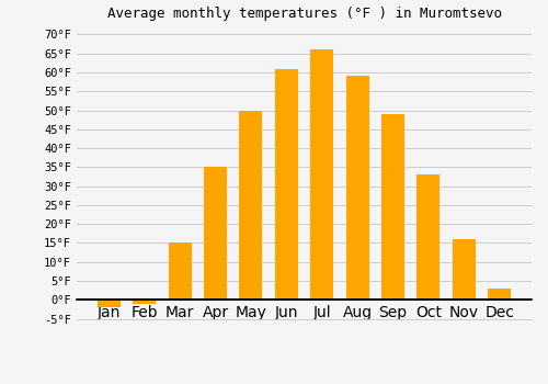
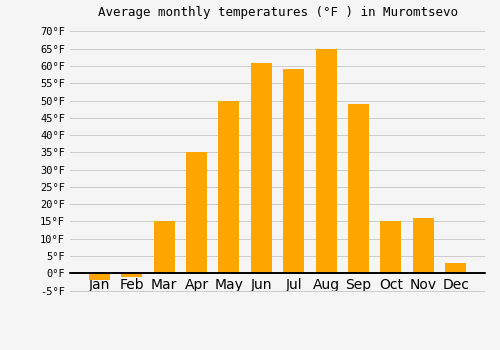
Jul: 66°F -> 59°F
Aug: 59°F -> 65°F
Oct: 33°F -> 15°F
